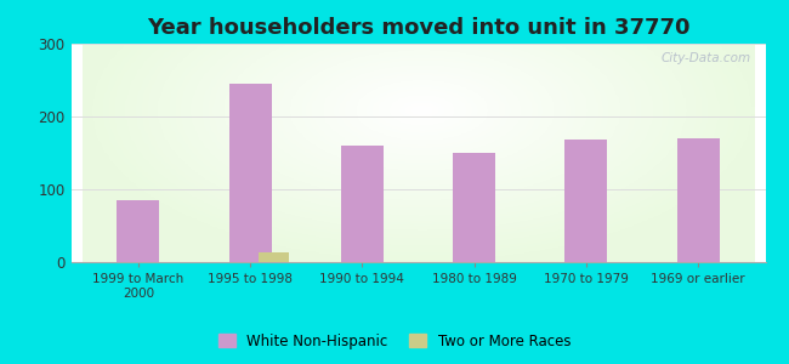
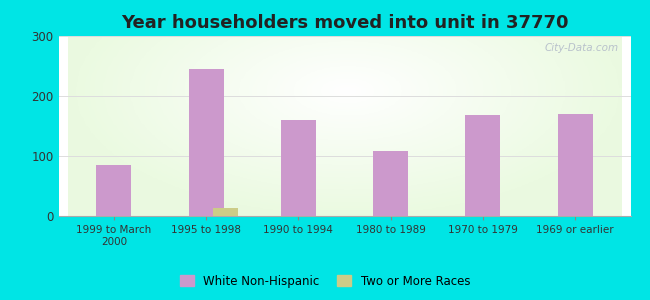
White Non-Hispanic/1980 to 1989: 150 -> 108
